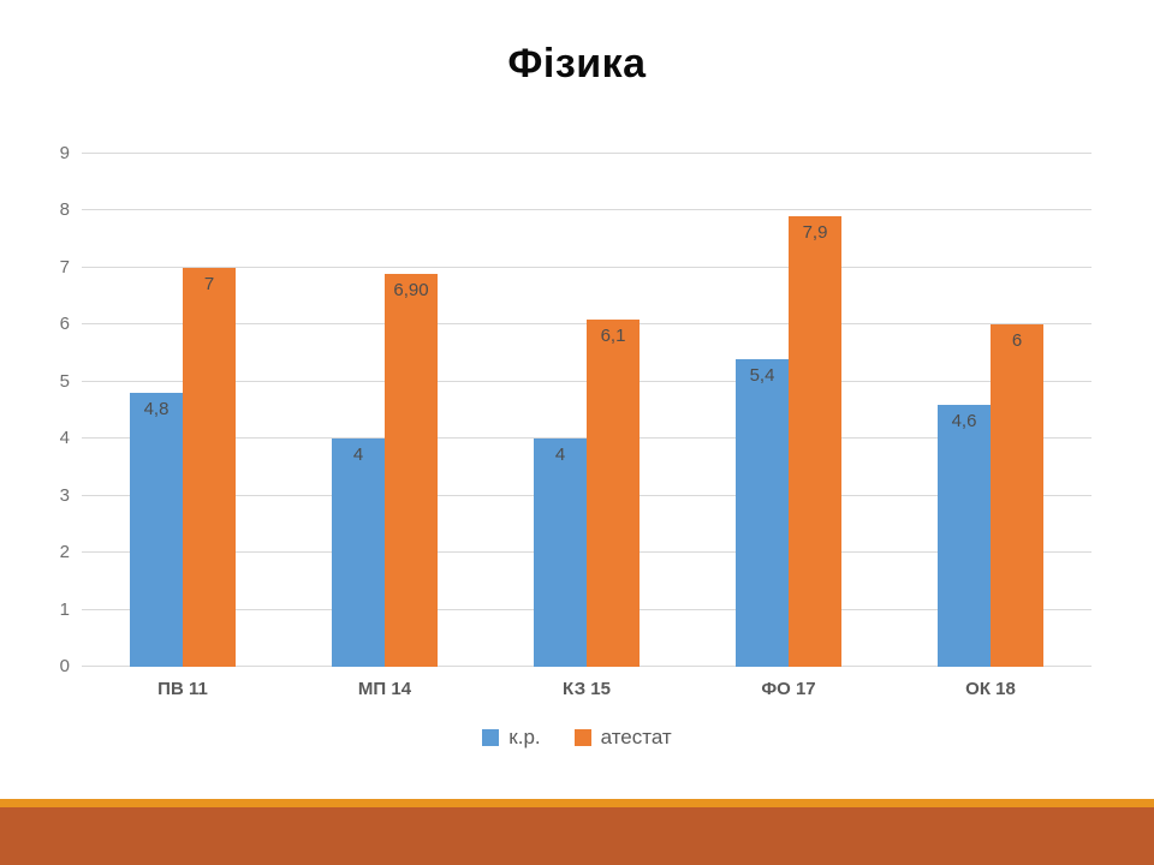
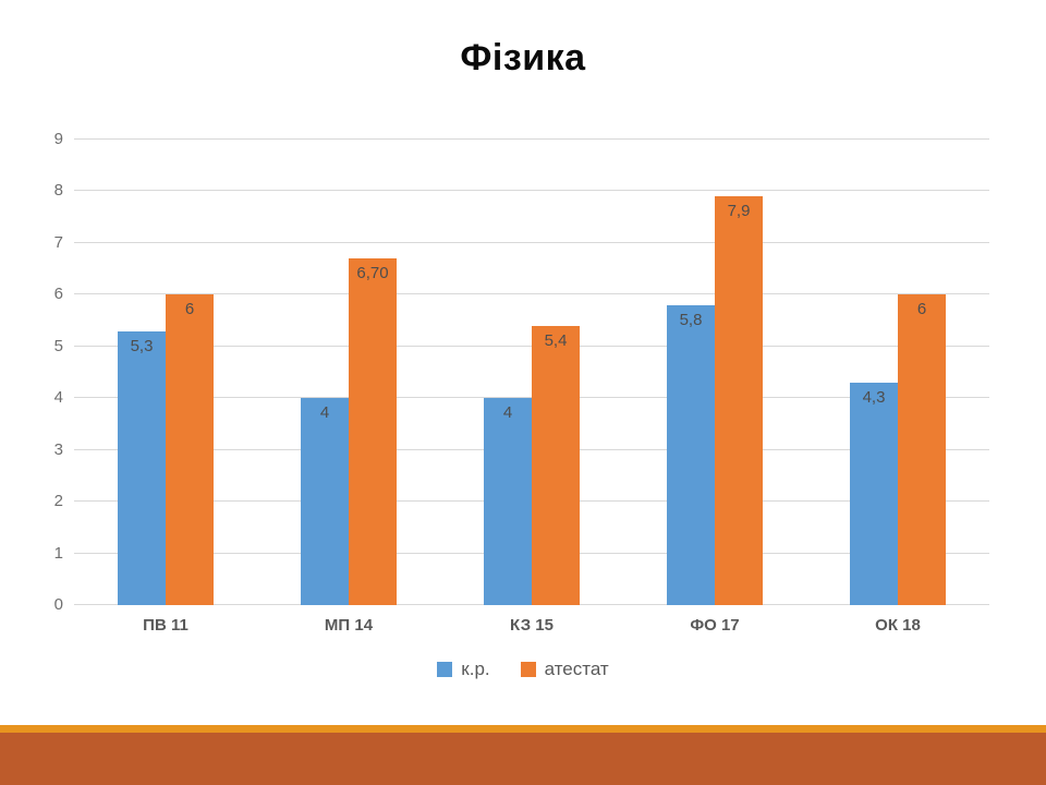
к.р./ПВ 11: 4,8 -> 5,3
атестат/ПВ 11: 7 -> 6
атестат/МП 14: 6,90 -> 6,70
атестат/КЗ 15: 6,1 -> 5,4
к.р./ФО 17: 5,4 -> 5,8
к.р./ОК 18: 4,6 -> 4,3
